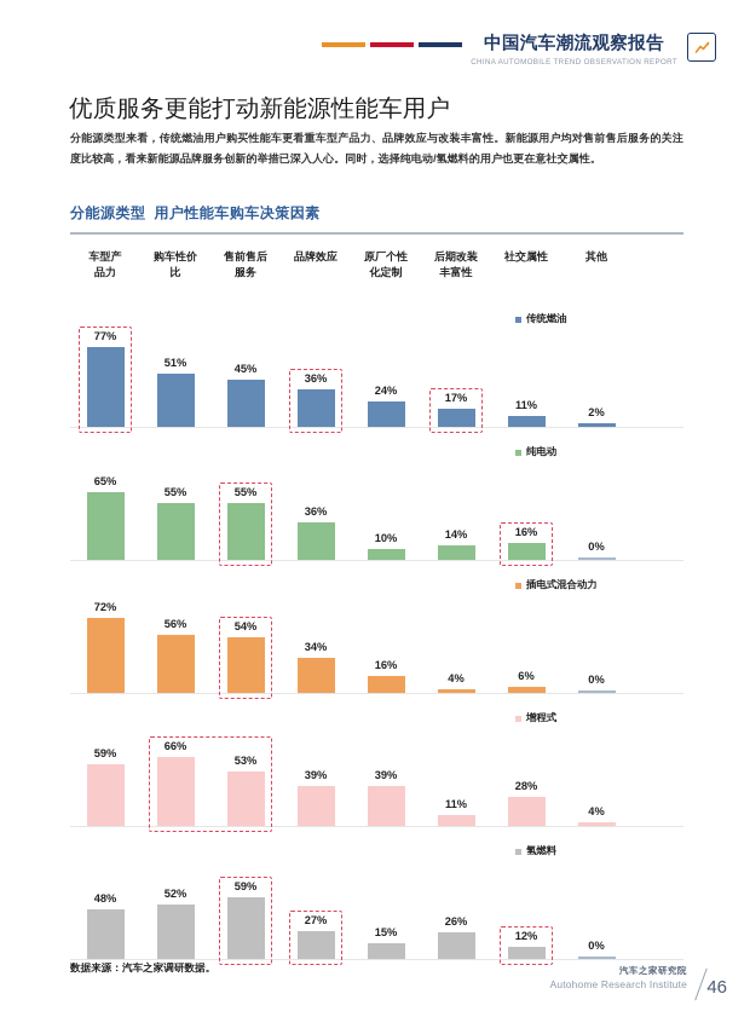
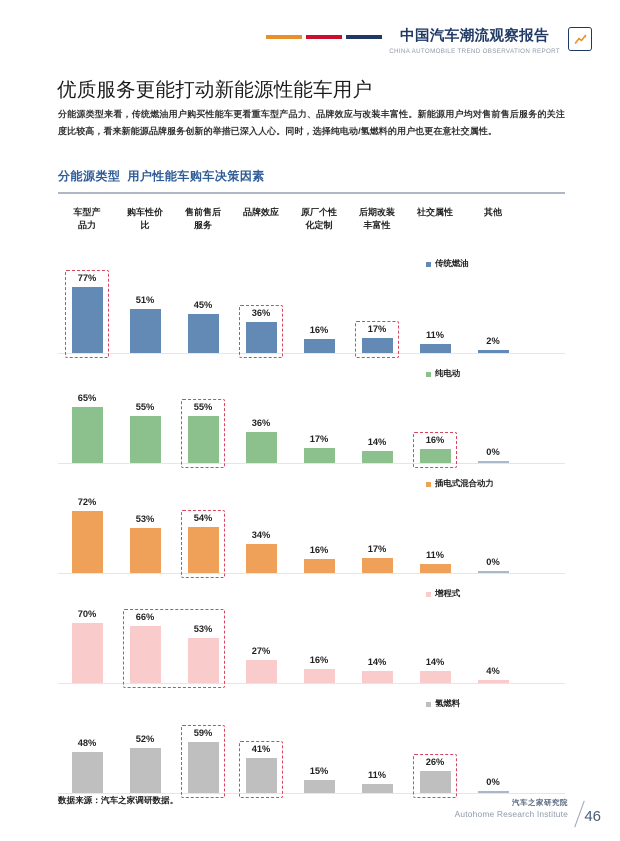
增程式/车型产 品力: 59% -> 70%
插电式混合动力/购车性价 比: 56% -> 53%
增程式/品牌效应: 39% -> 27%
氢燃料/品牌效应: 27% -> 41%
传统燃油/原厂个性 化定制: 24% -> 16%
纯电动/原厂个性 化定制: 10% -> 17%
增程式/原厂个性 化定制: 39% -> 16%
插电式混合动力/后期改装 丰富性: 4% -> 17%
增程式/后期改装 丰富性: 11% -> 14%
氢燃料/后期改装 丰富性: 26% -> 11%
插电式混合动力/社交属性: 6% -> 11%
增程式/社交属性: 28% -> 14%
氢燃料/社交属性: 12% -> 26%
